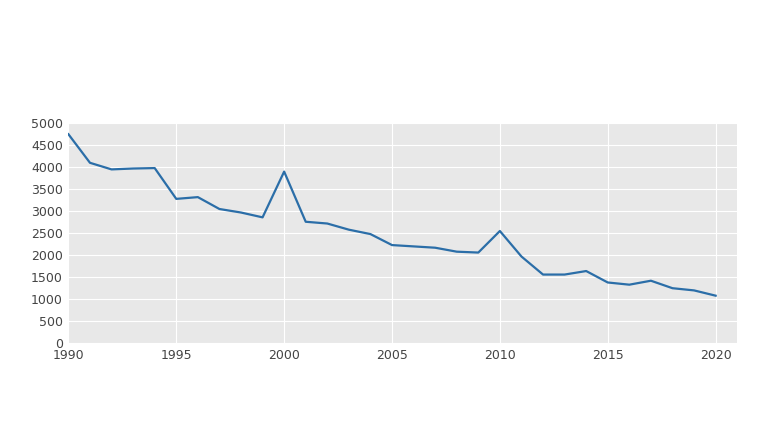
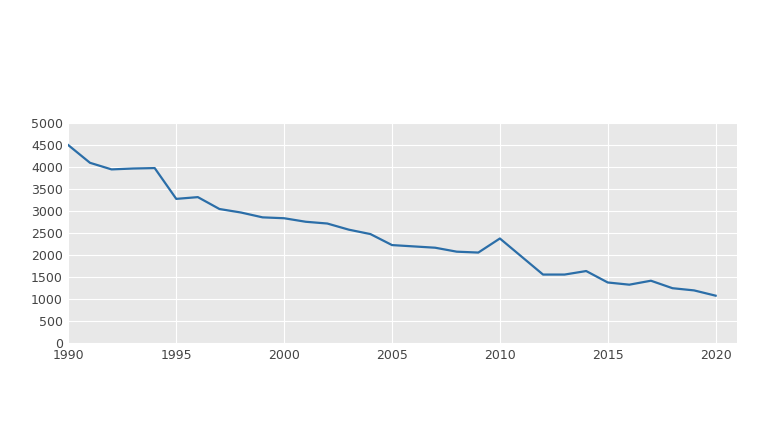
1990: 4750 -> 4500
2000: 3900 -> 2840
2010: 2550 -> 2380
